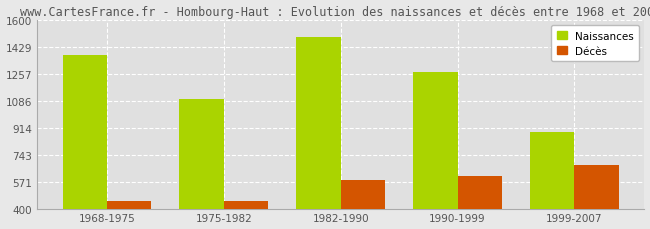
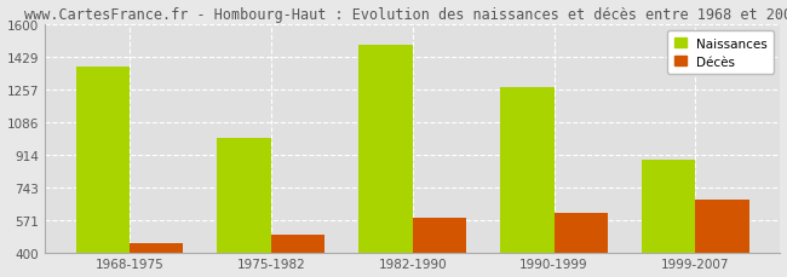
Naissances/1975-1982: 1100 -> 1000
Décès/1975-1982: 450 -> 490
